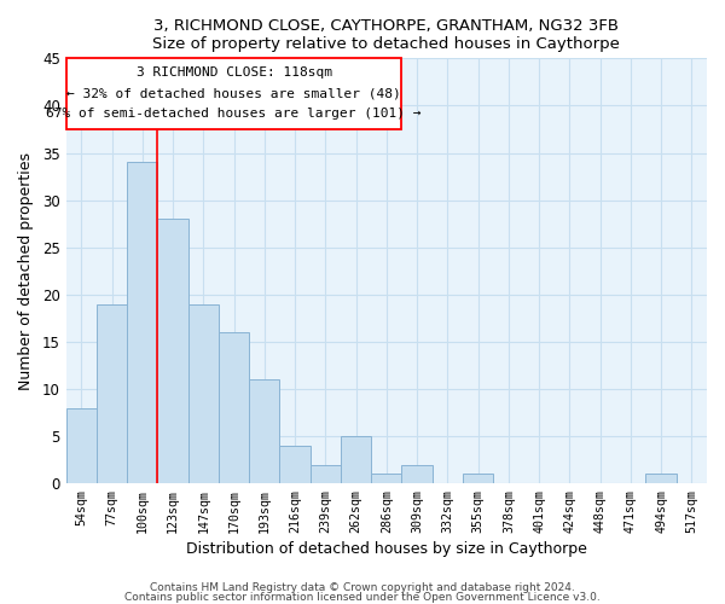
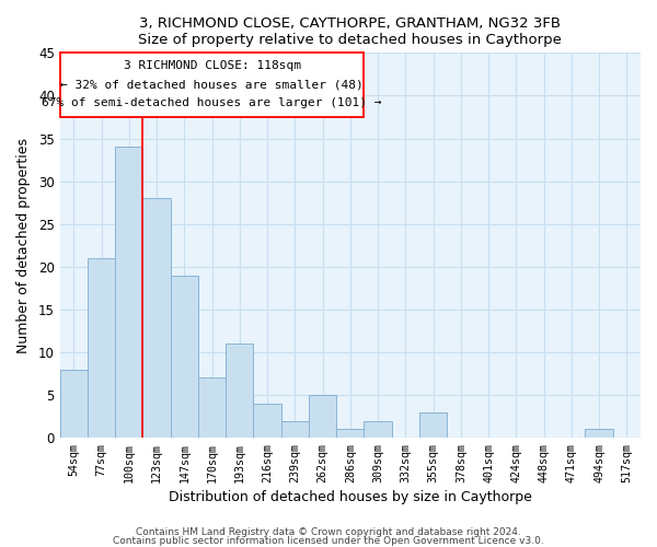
77sqm: 19 -> 21
170sqm: 16 -> 7
355sqm: 1 -> 3
